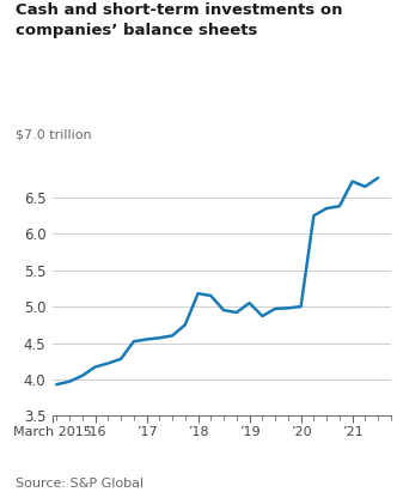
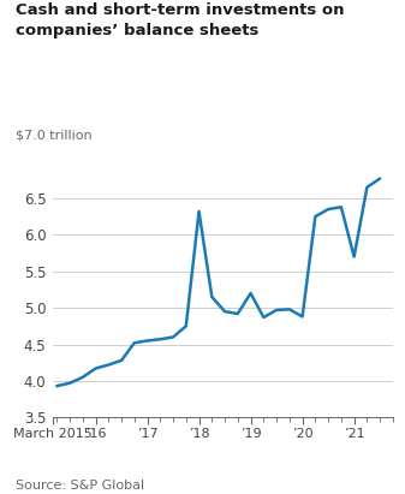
’18: 5.18 -> 6.32
’19: 5.05 -> 5.20
’20: 5.00 -> 4.88
’21: 6.72 -> 5.70
